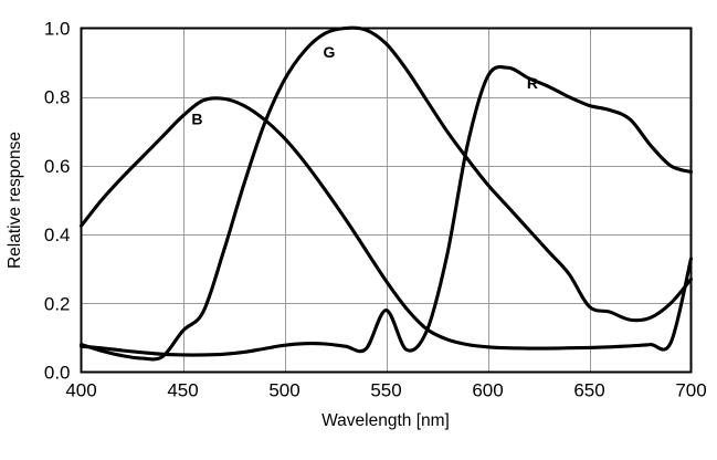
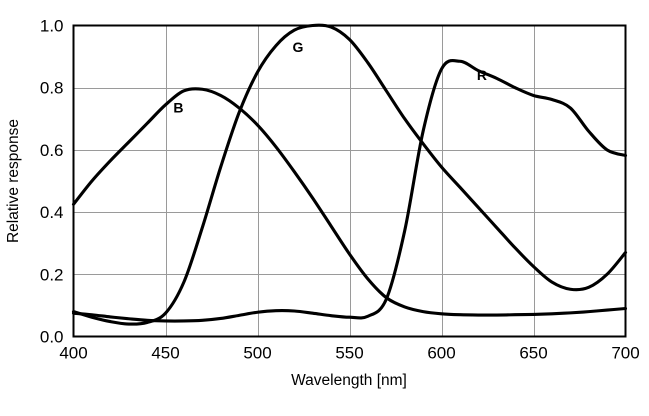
G/450: 0.12 -> 0.07
R/550: 0.18 -> 0.06
G/650: 0.19 -> 0.23
B/700: 0.33 -> 0.09
